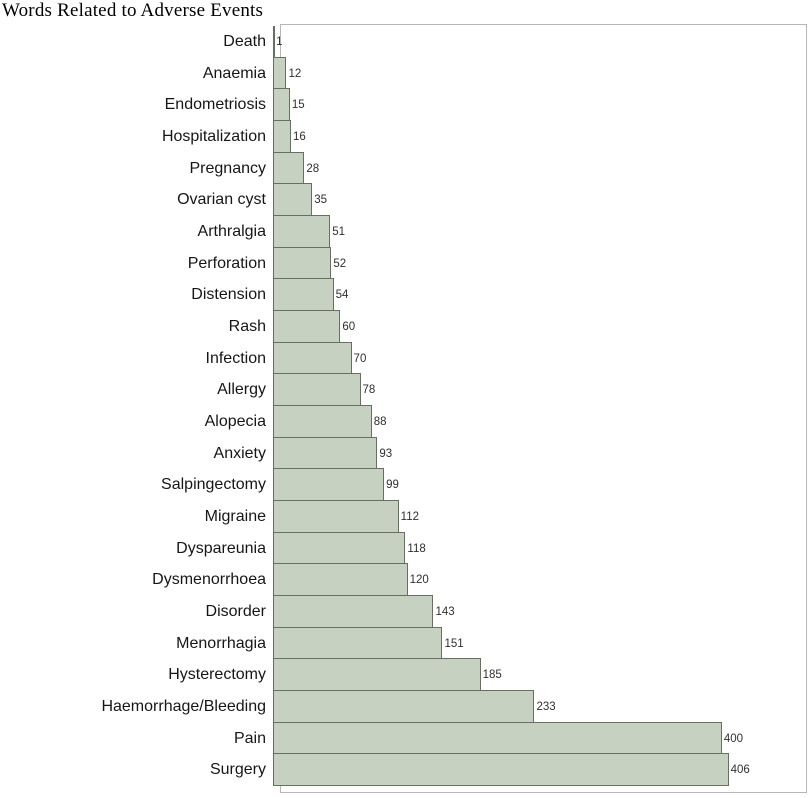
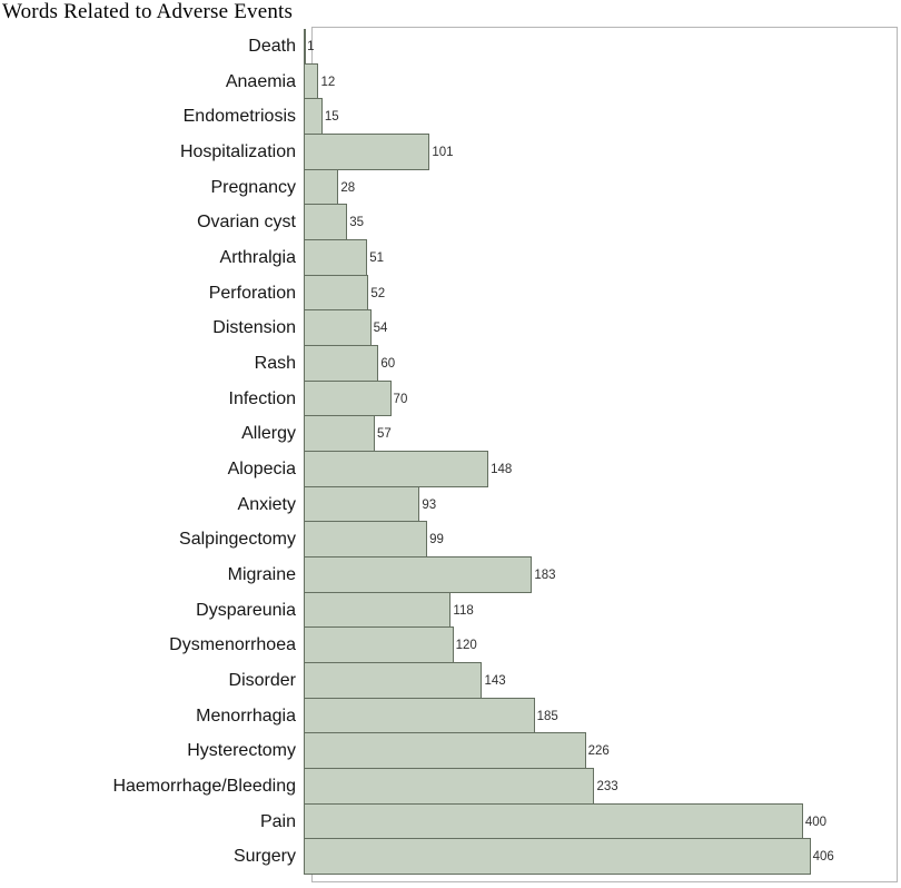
Hospitalization: 16 -> 101
Allergy: 78 -> 57
Alopecia: 88 -> 148
Migraine: 112 -> 183
Menorrhagia: 151 -> 185
Hysterectomy: 185 -> 226
